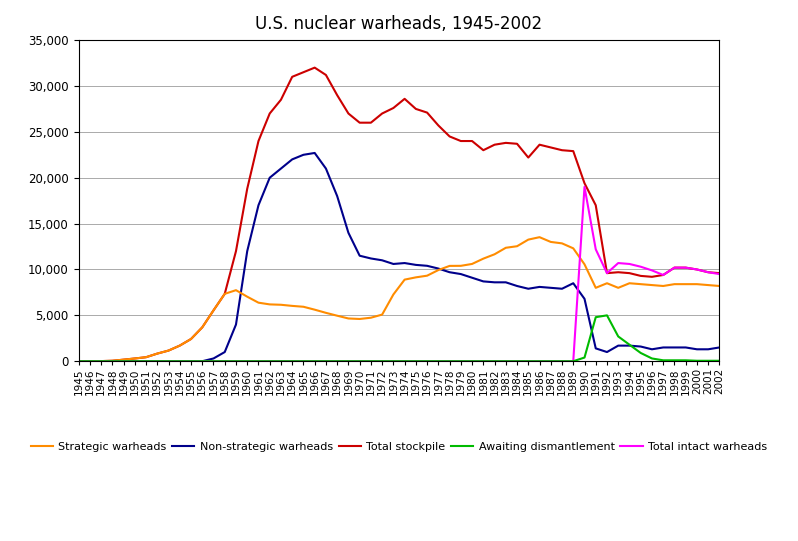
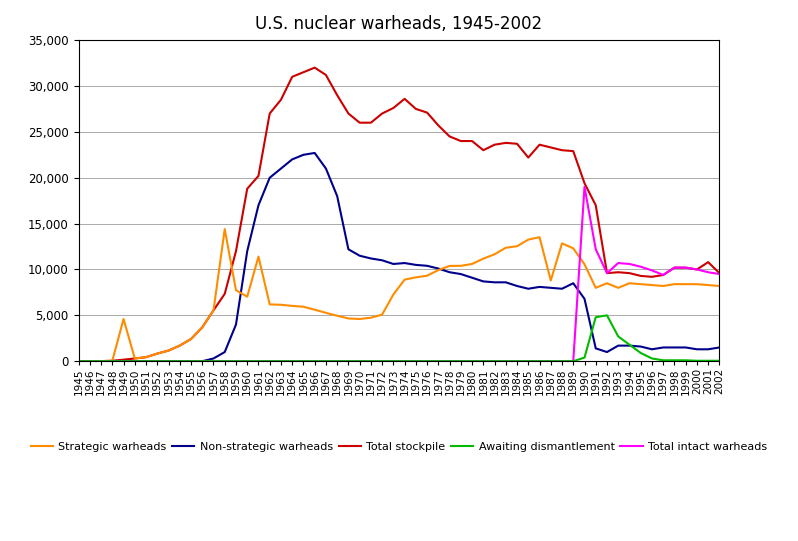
Strategic warheads/1949: 200 -> 4,600
Strategic warheads/1958: 7,300 -> 14,400
Strategic warheads/1961: 6,400 -> 11,400
Total stockpile/1961: 24,000 -> 20,200
Non-strategic warheads/1969: 14,000 -> 12,200
Strategic warheads/1987: 13,000 -> 8,800
Total stockpile/2001: 9,700 -> 10,800
